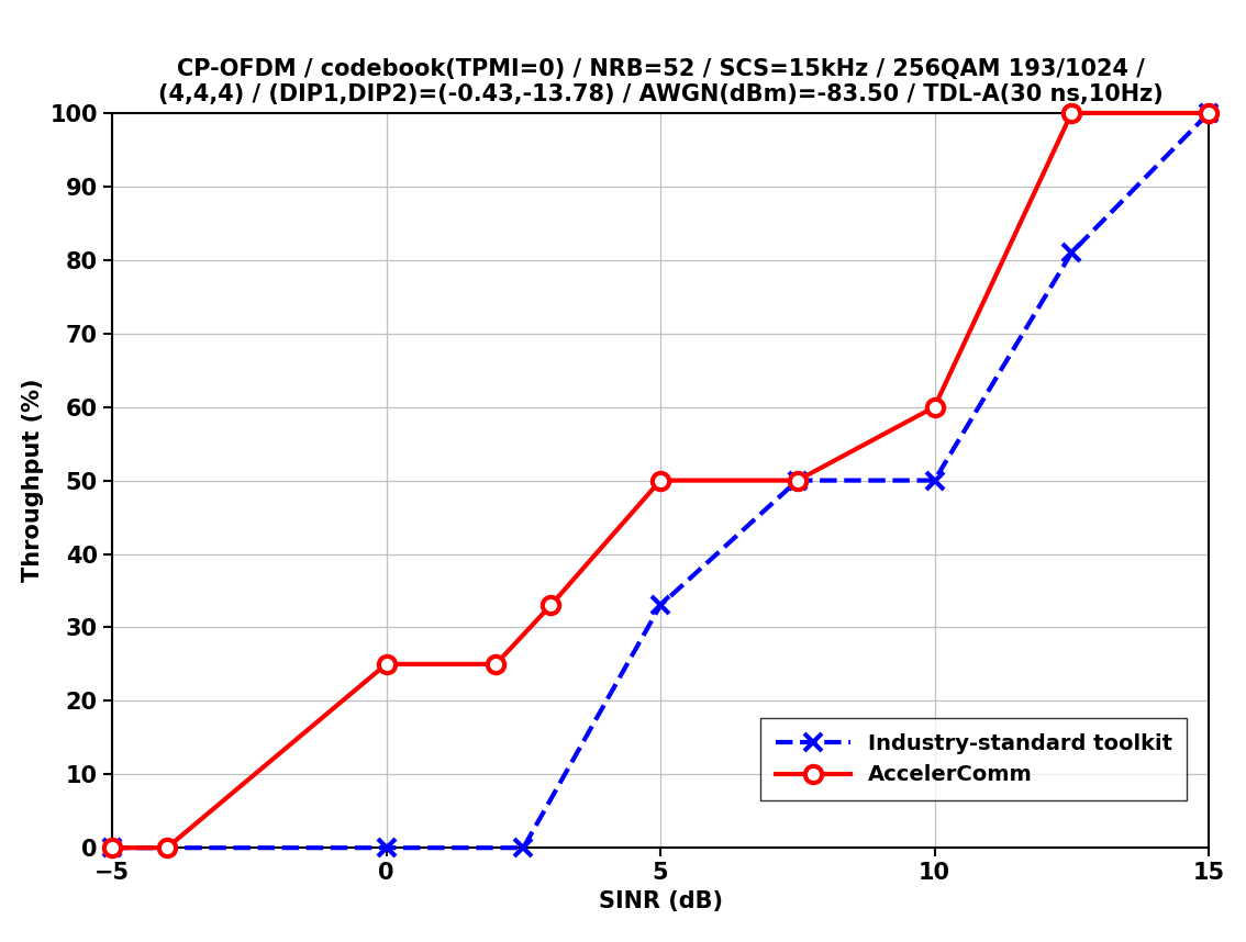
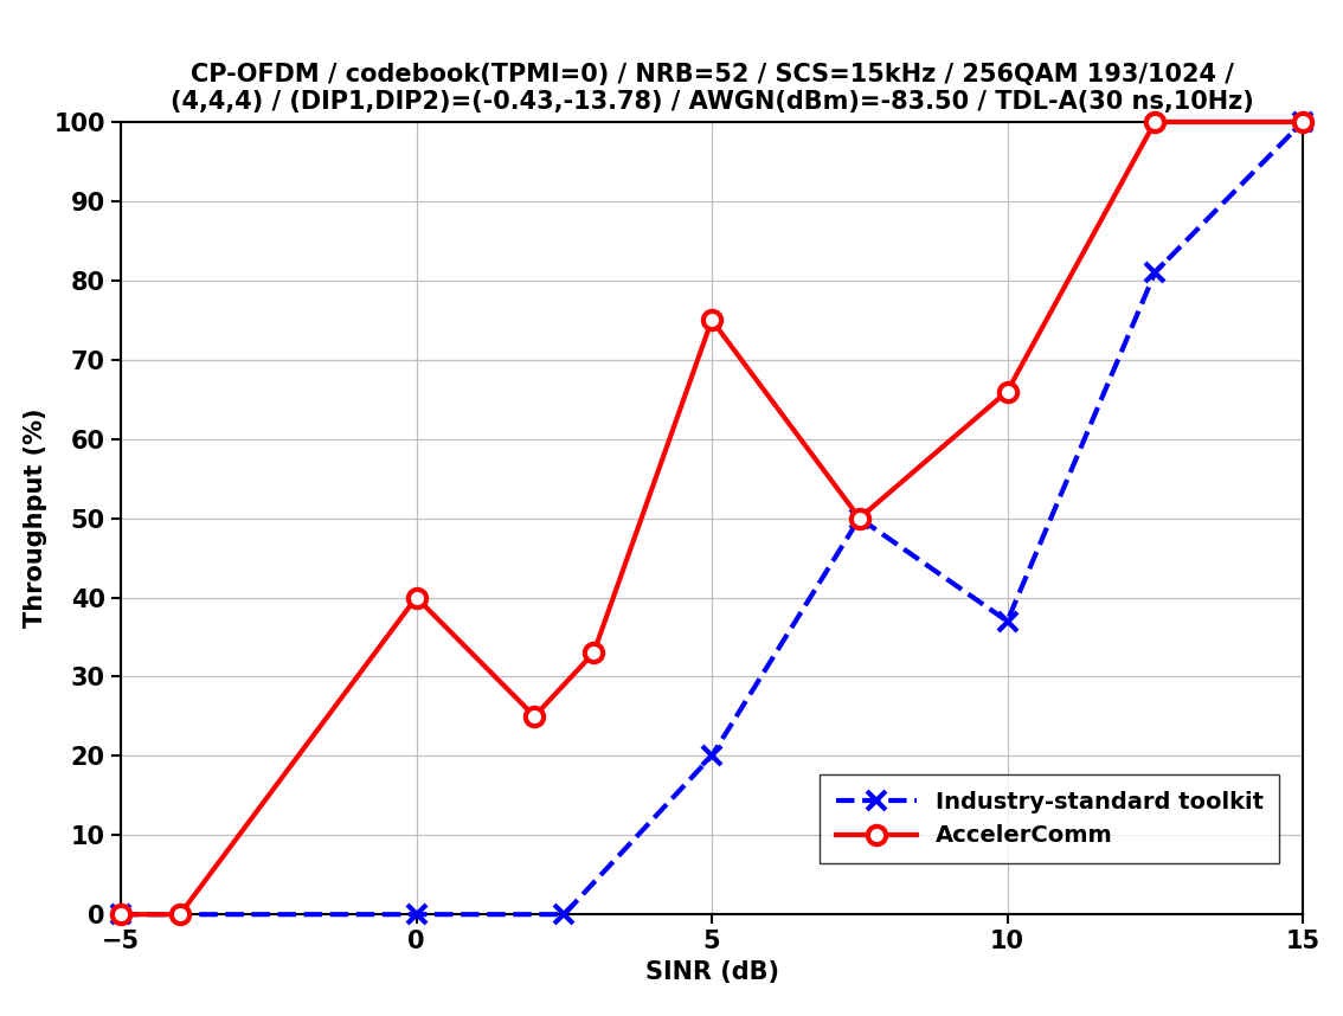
AccelerComm/0: 25 -> 40
AccelerComm/5: 50 -> 75
Industry-standard toolkit/5: 33 -> 20
AccelerComm/10: 60 -> 66
Industry-standard toolkit/10: 50 -> 37
